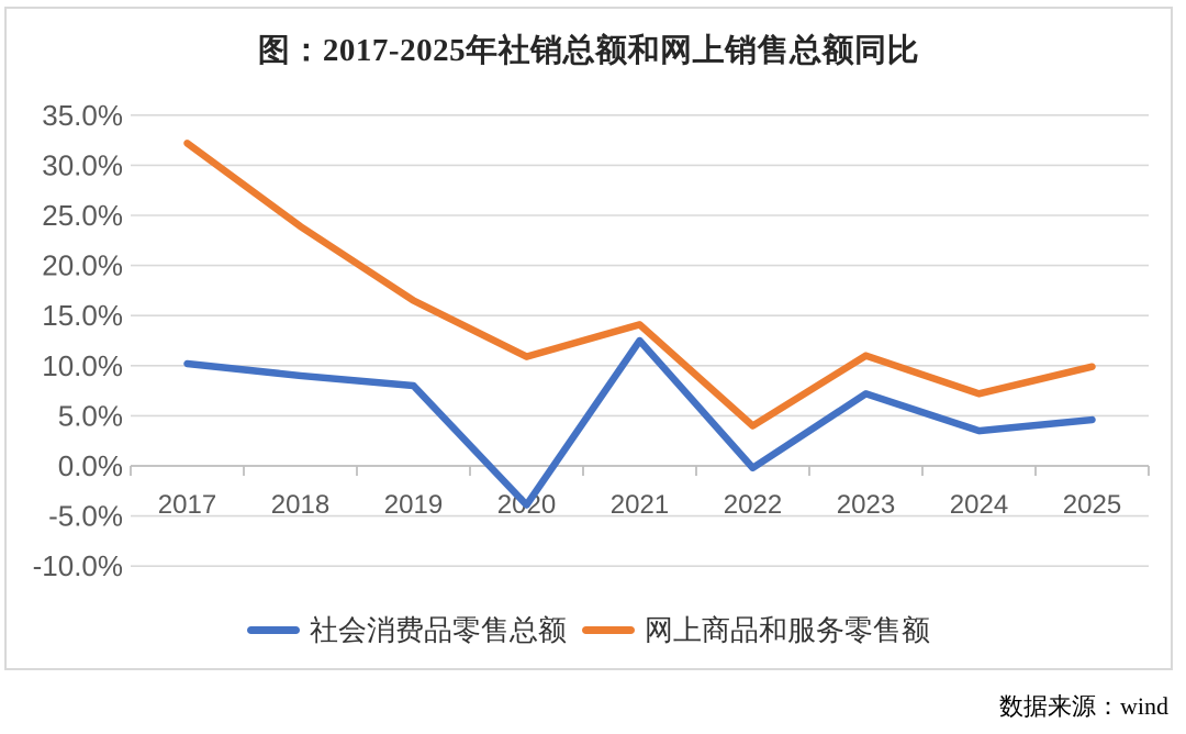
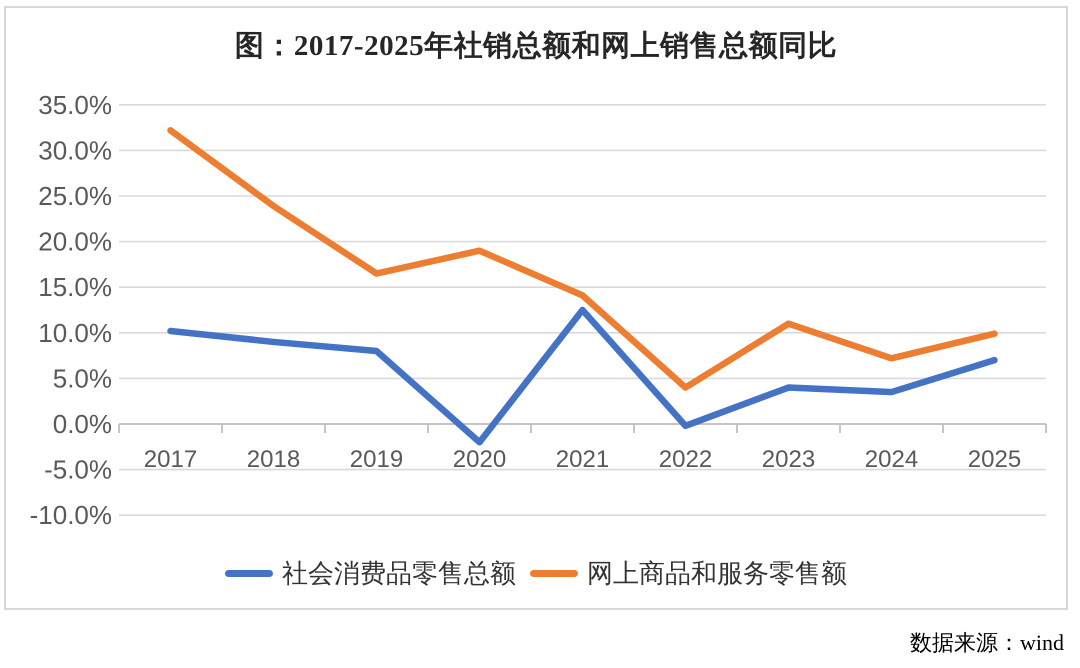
社会消费品零售总额/2020: -4% -> -2%
网上商品和服务零售额/2020: 11% -> 19%
社会消费品零售总额/2023: 7% -> 4%
社会消费品零售总额/2025: 5% -> 7%
